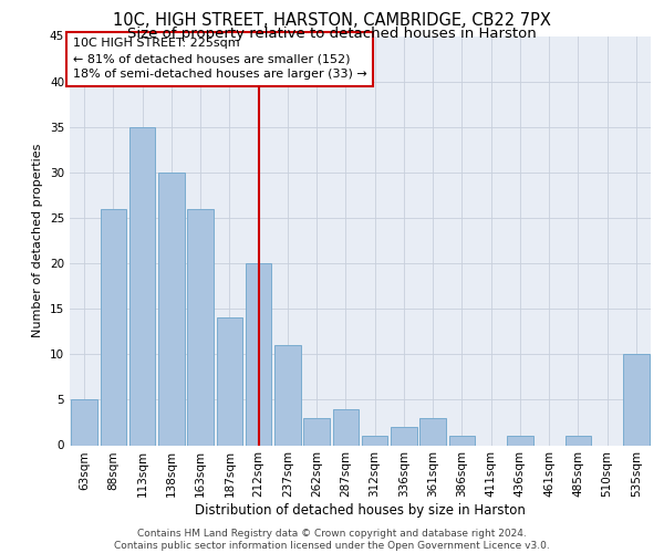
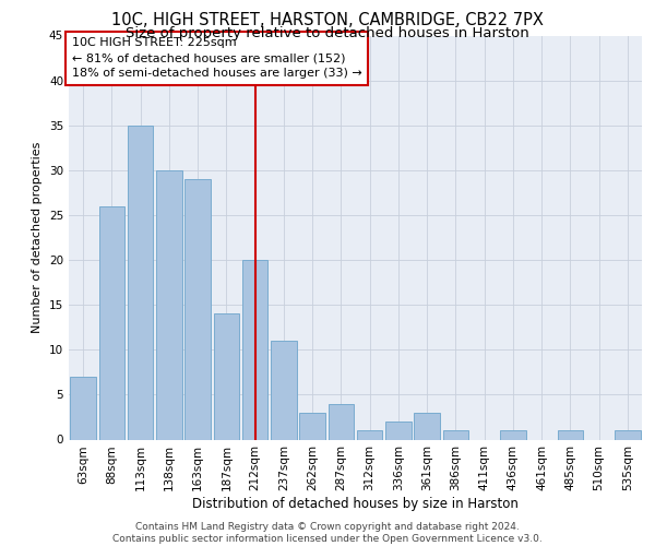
63sqm: 5 -> 7
163sqm: 26 -> 29
535sqm: 10 -> 1
